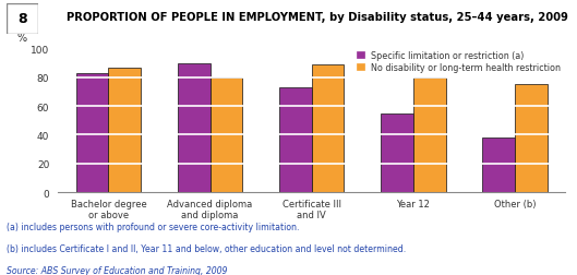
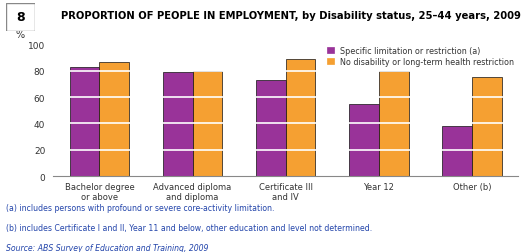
Specific limitation or restriction (a)/Advanced diploma and diploma: 90 -> 79
